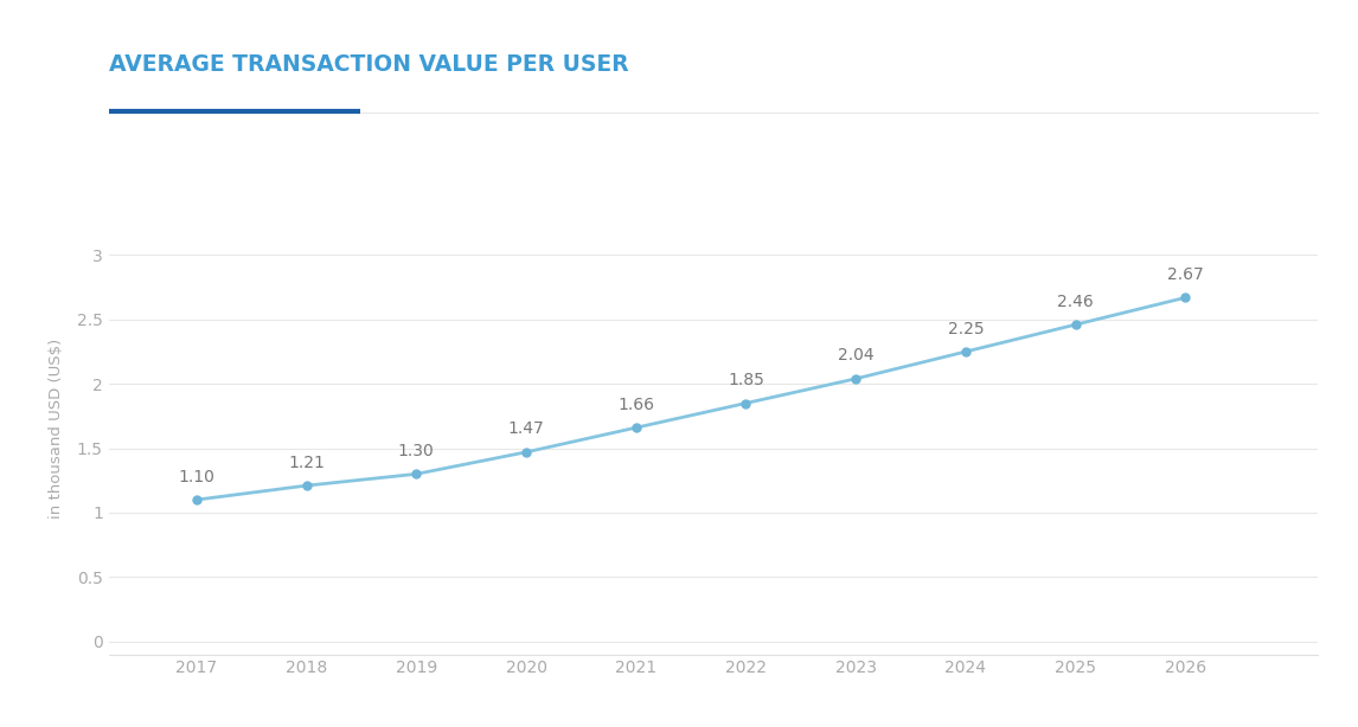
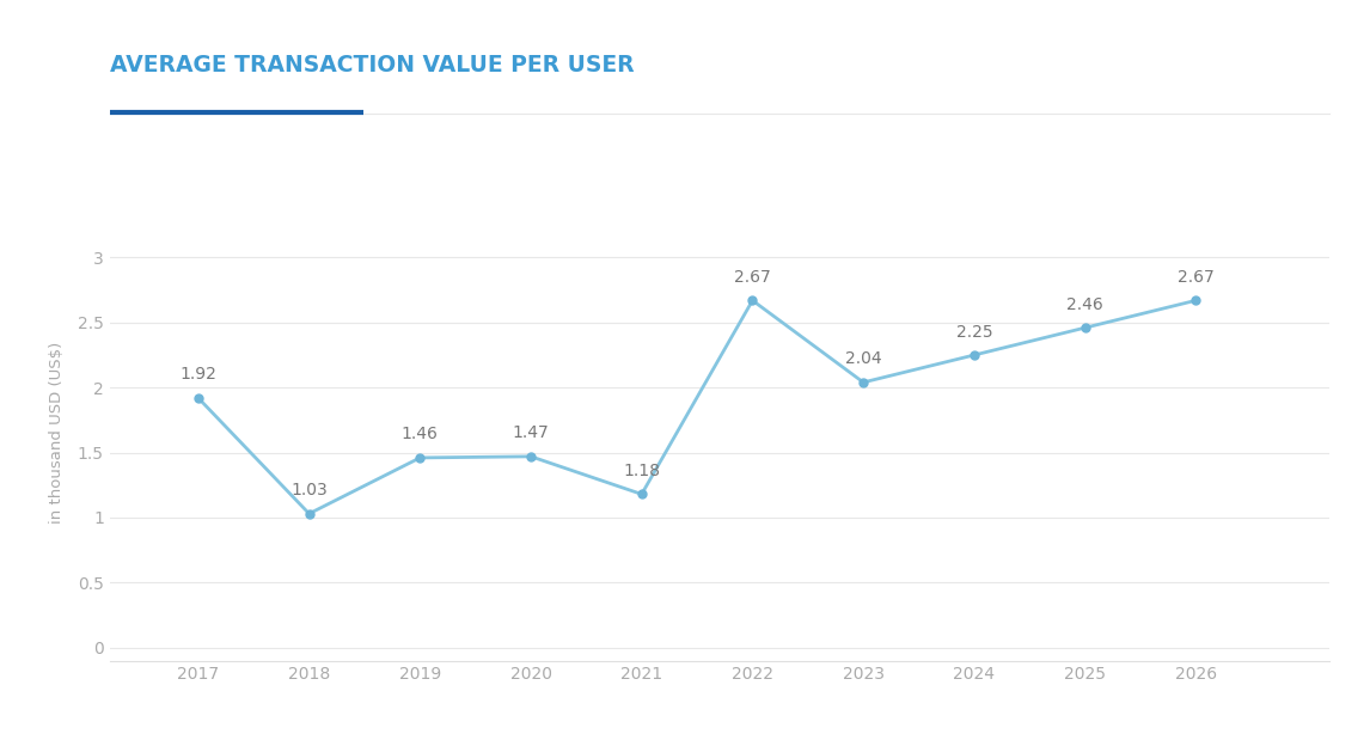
2017: 1.10 -> 1.92
2018: 1.21 -> 1.03
2019: 1.30 -> 1.46
2021: 1.66 -> 1.18
2022: 1.85 -> 2.67
